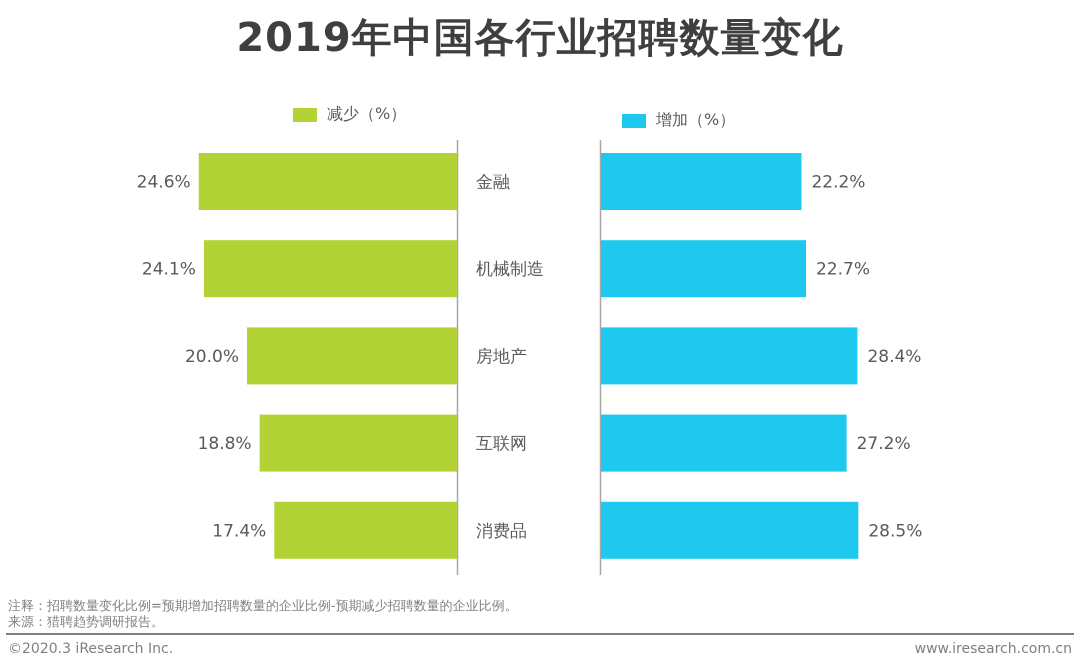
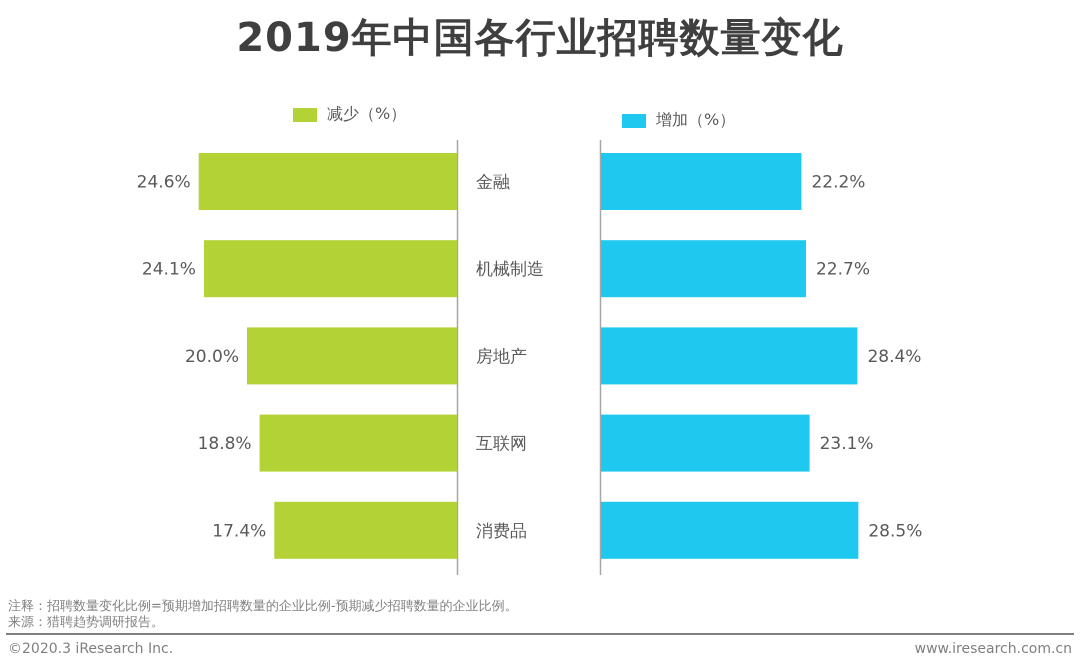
增加（%）/互联网: 27.2% -> 23.1%
